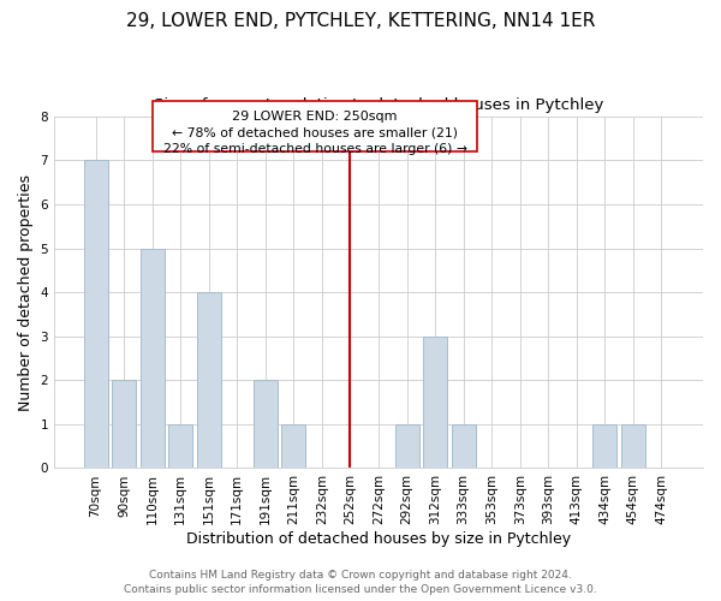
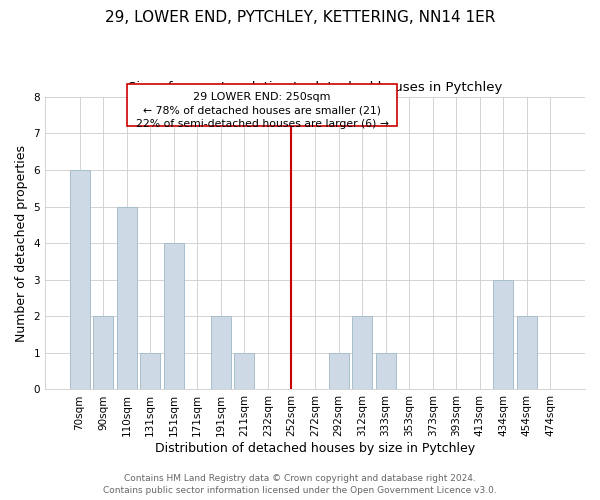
70sqm: 7 -> 6
312sqm: 3 -> 2
434sqm: 1 -> 3
454sqm: 1 -> 2
